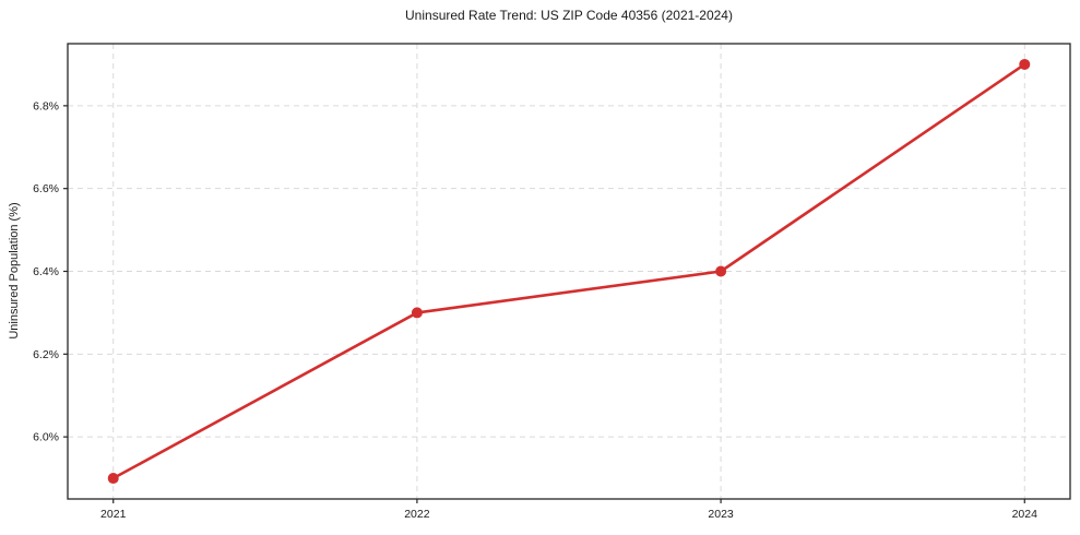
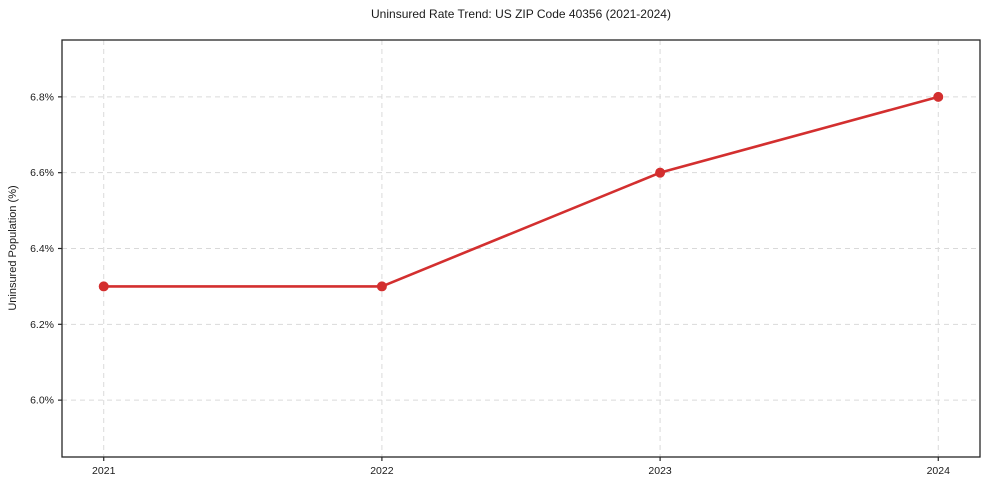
2021: 5.9% -> 6.3%
2023: 6.4% -> 6.6%
2024: 6.9% -> 6.8%
